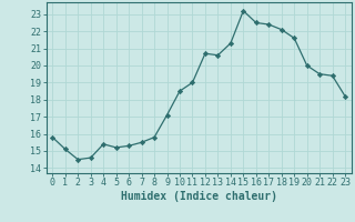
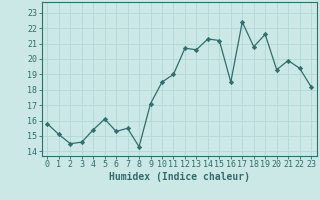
5: 15.2 -> 16.1
8: 15.8 -> 14.3
15: 23.2 -> 21.2
16: 22.5 -> 18.5
18: 22.1 -> 20.8
20: 20.0 -> 19.3
21: 19.5 -> 19.9
